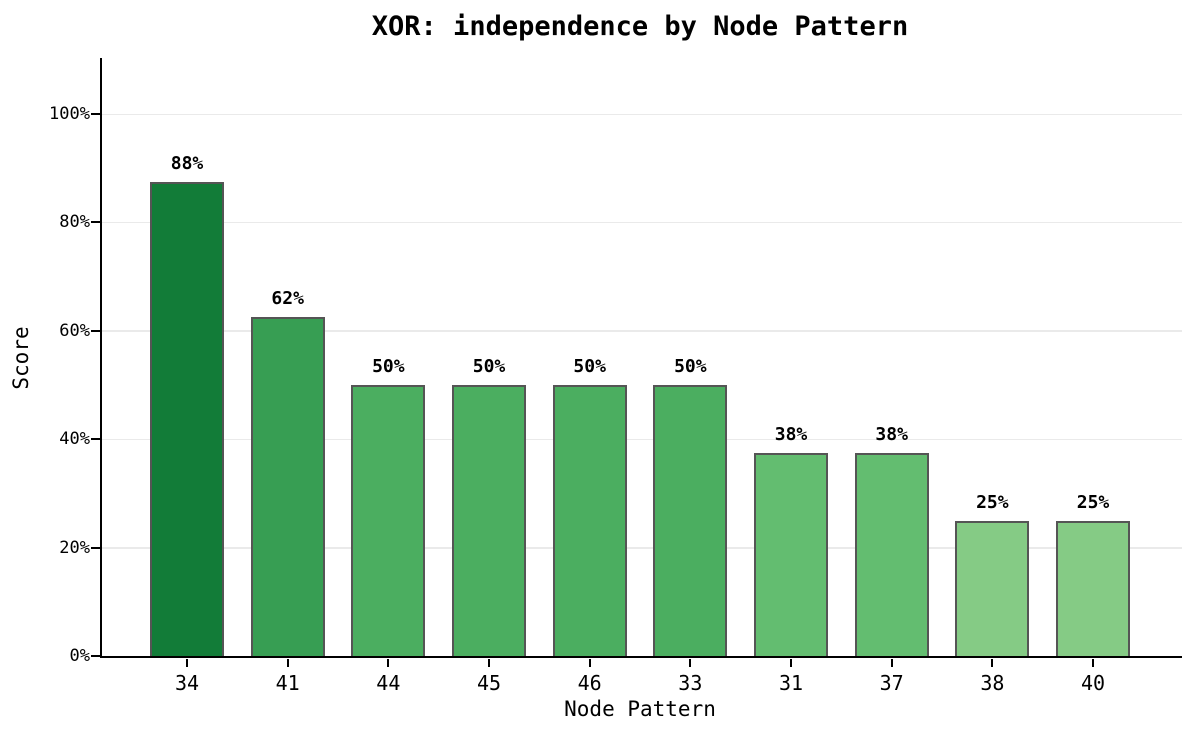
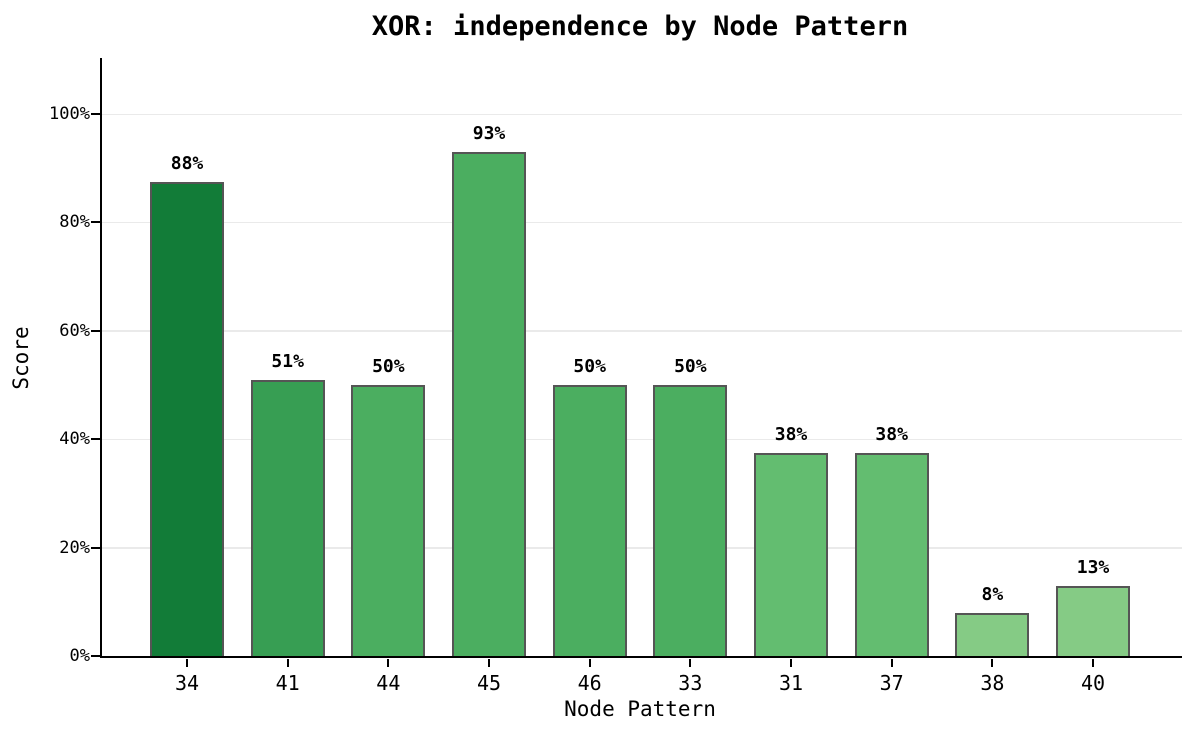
41: 62% -> 51%
45: 50% -> 93%
38: 25% -> 8%
40: 25% -> 13%
